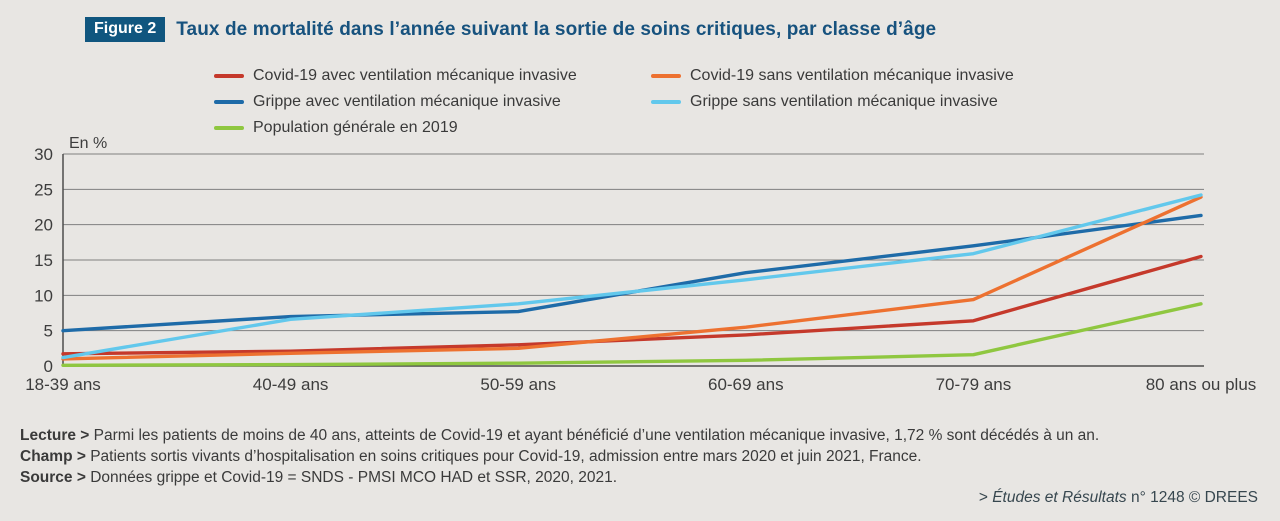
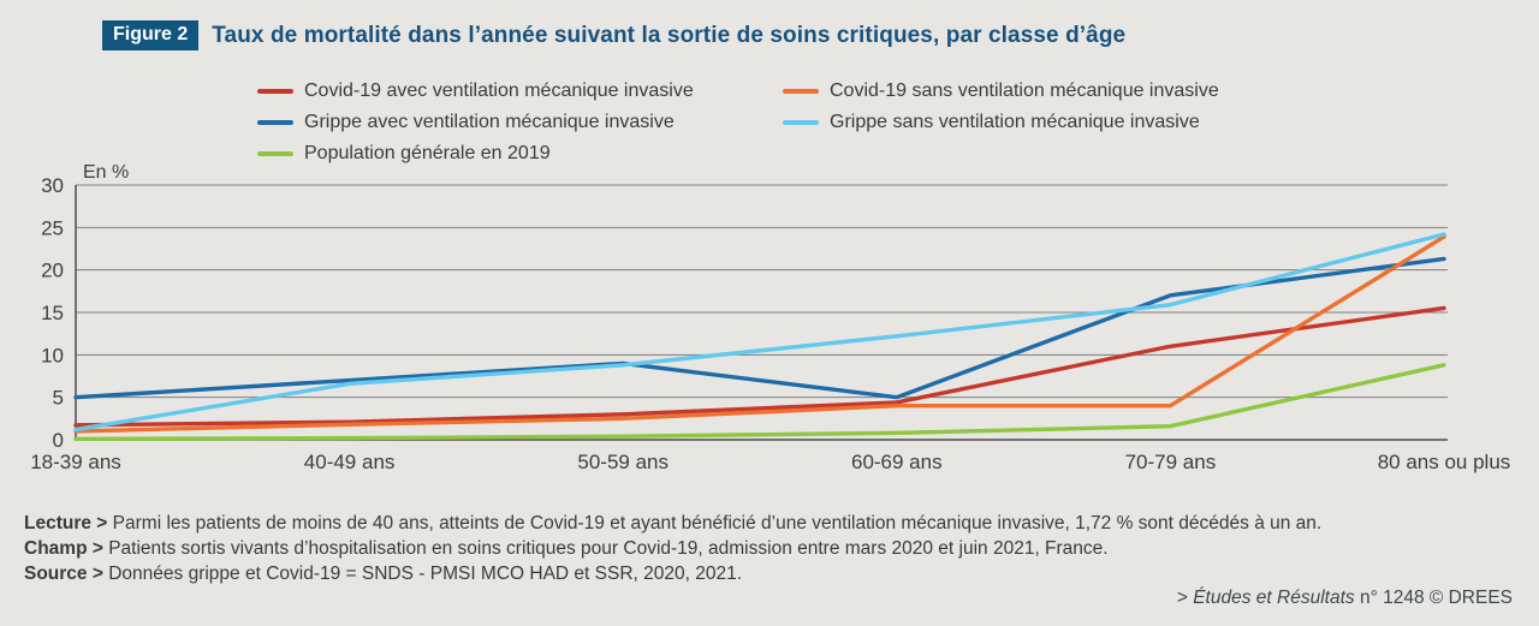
Grippe avec ventilation mécanique invasive/50-59 ans: 8 -> 9
Covid-19 sans ventilation mécanique invasive/60-69 ans: 6 -> 4
Grippe avec ventilation mécanique invasive/60-69 ans: 13 -> 5
Covid-19 avec ventilation mécanique invasive/70-79 ans: 6 -> 11
Covid-19 sans ventilation mécanique invasive/70-79 ans: 9 -> 4
